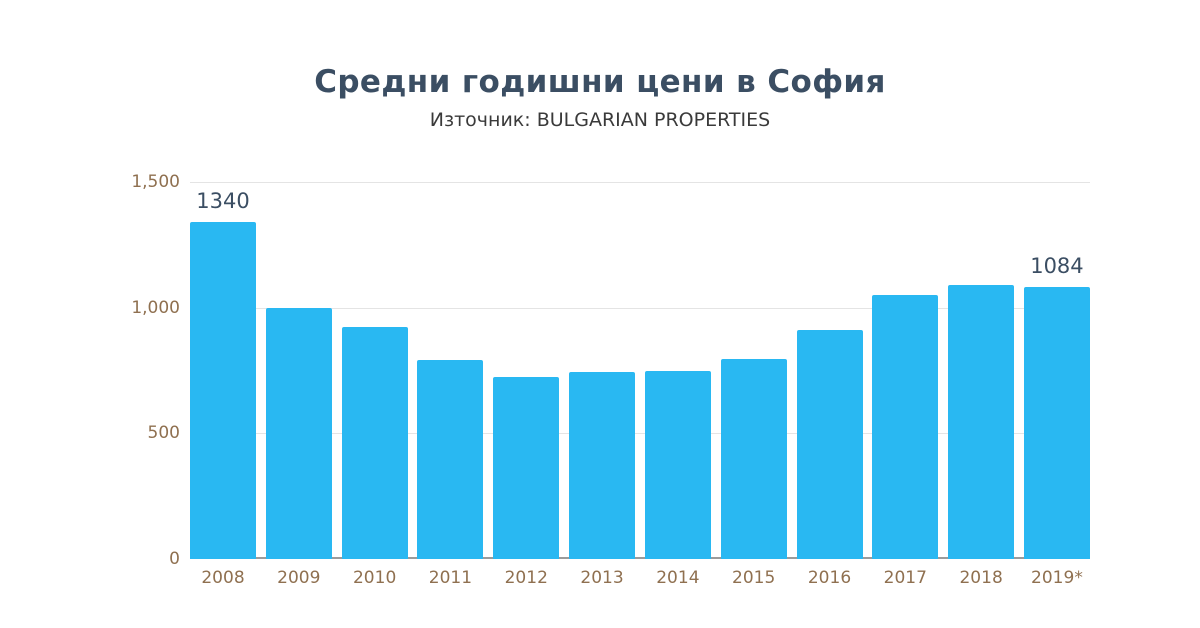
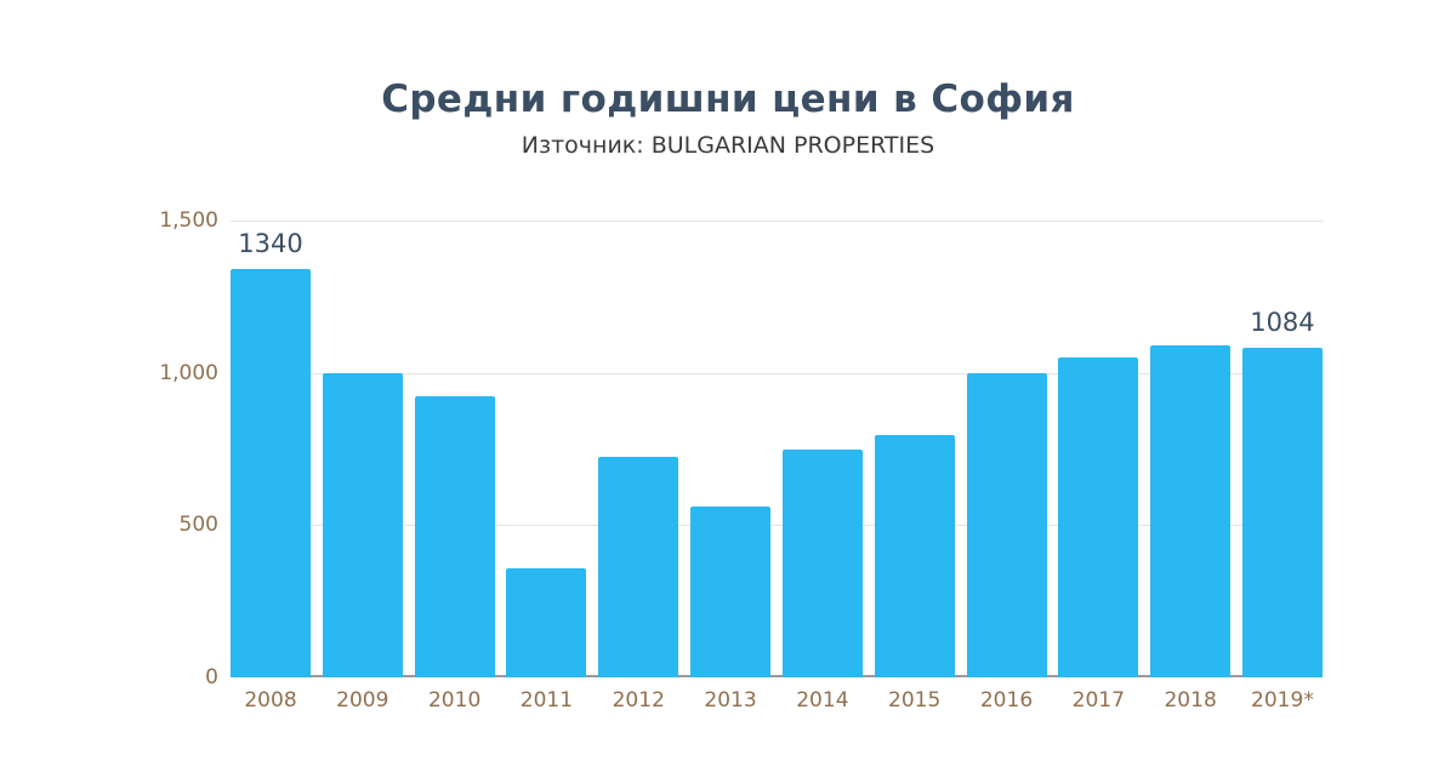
2011: 790 -> 360
2013: 740 -> 560
2016: 910 -> 1000
